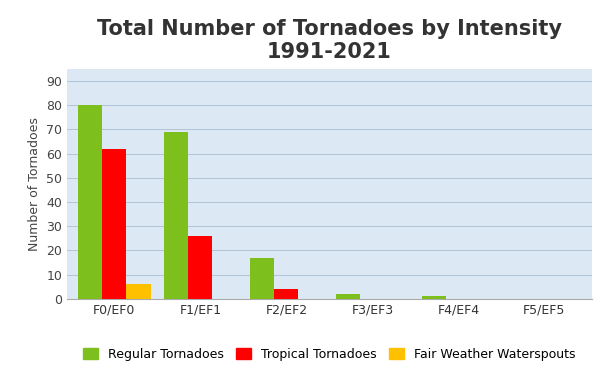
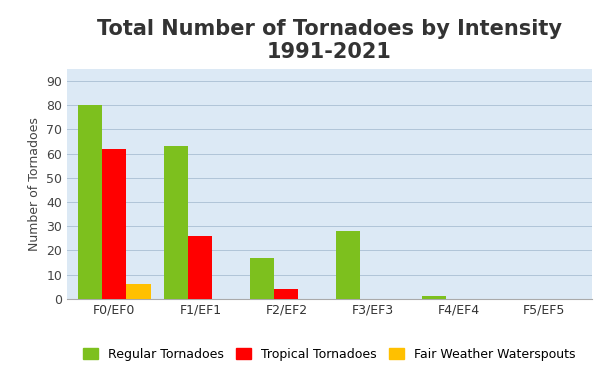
Regular Tornadoes/F1/EF1: 69 -> 63
Regular Tornadoes/F3/EF3: 2 -> 28
